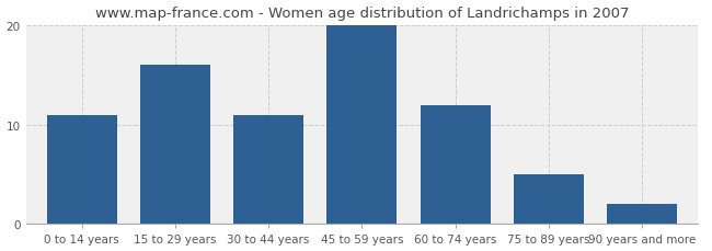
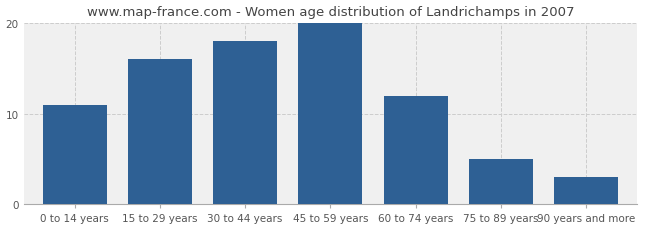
30 to 44 years: 11 -> 18
90 years and more: 2 -> 3
